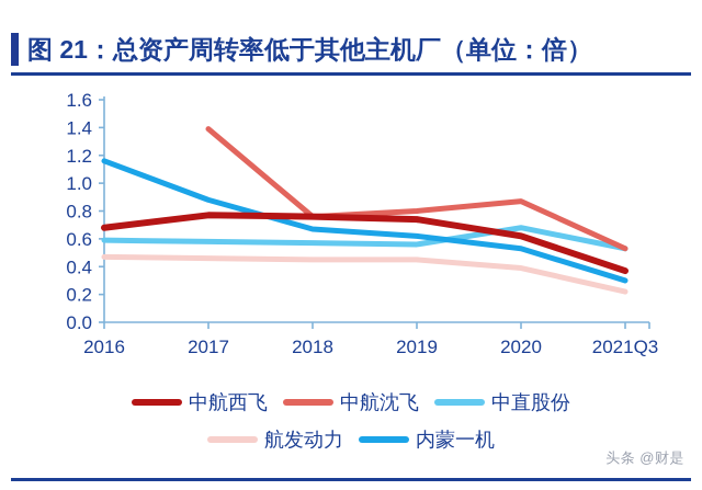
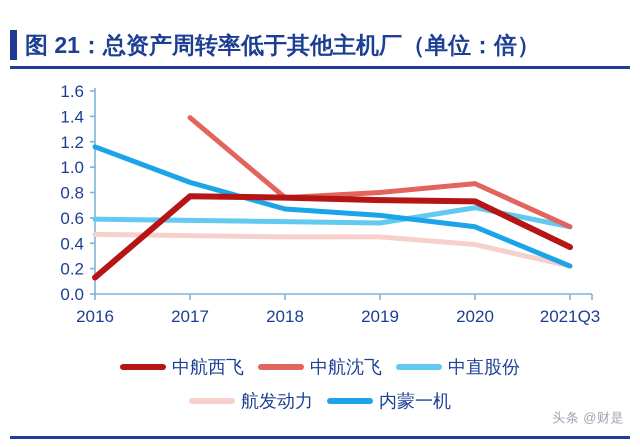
中航西飞/2016: 0.68 -> 0.13
中航西飞/2020: 0.62 -> 0.73
内蒙一机/2021Q3: 0.30 -> 0.22
